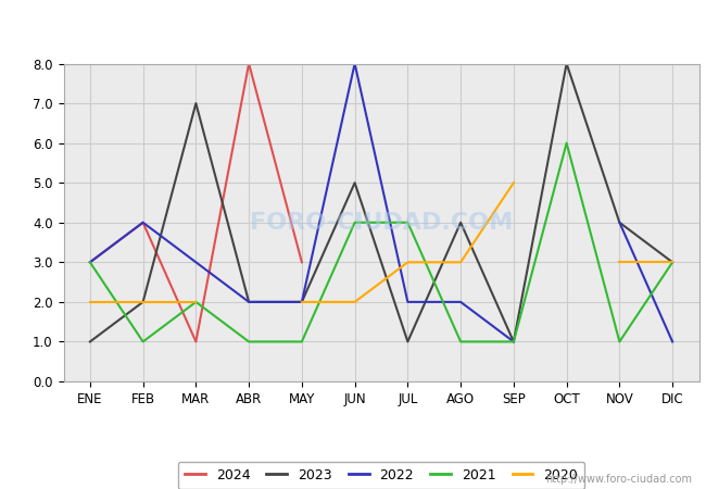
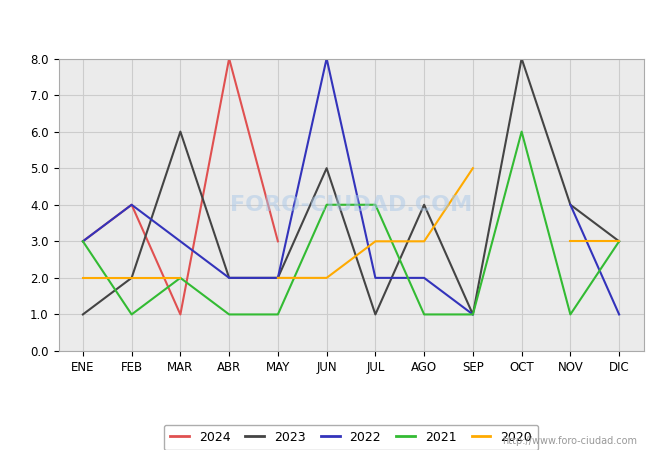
2023/MAR: 7 -> 6
